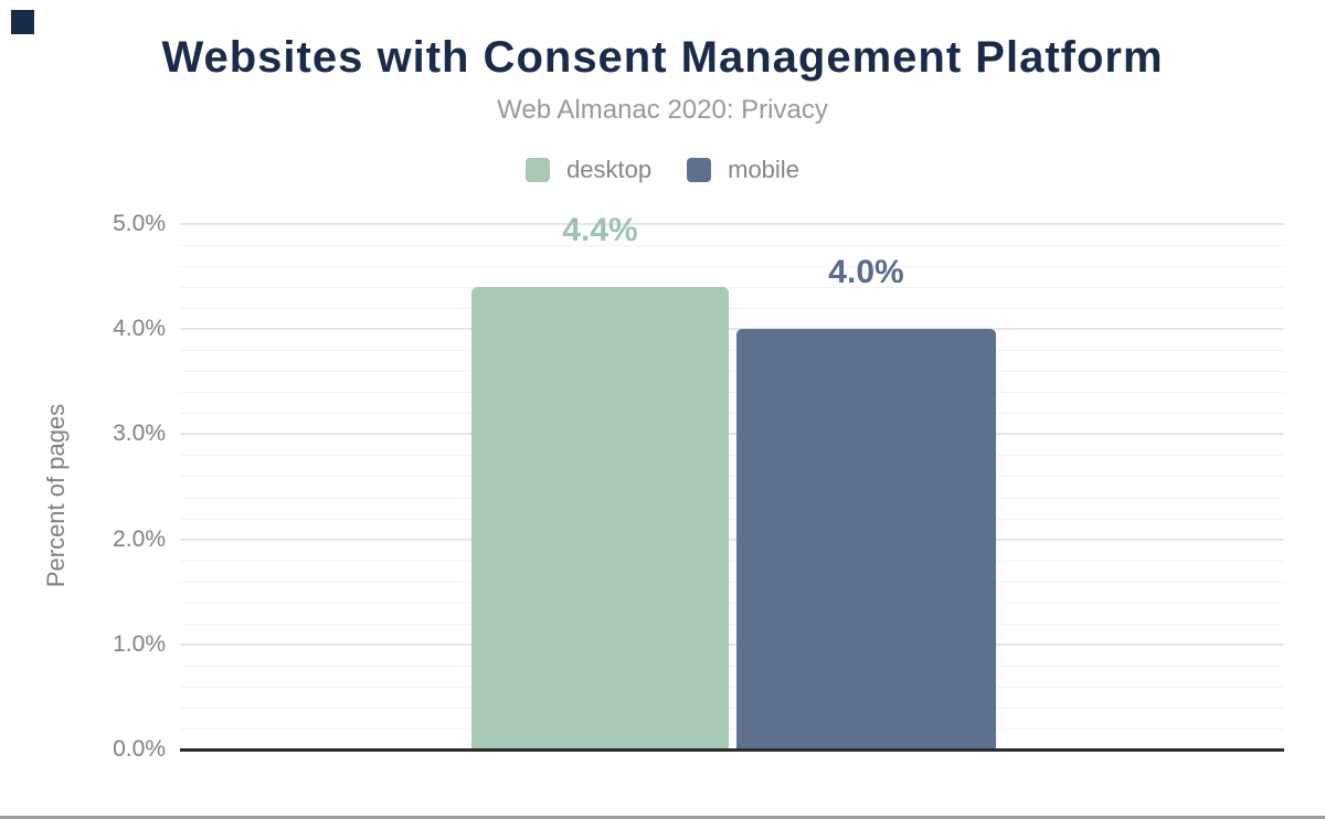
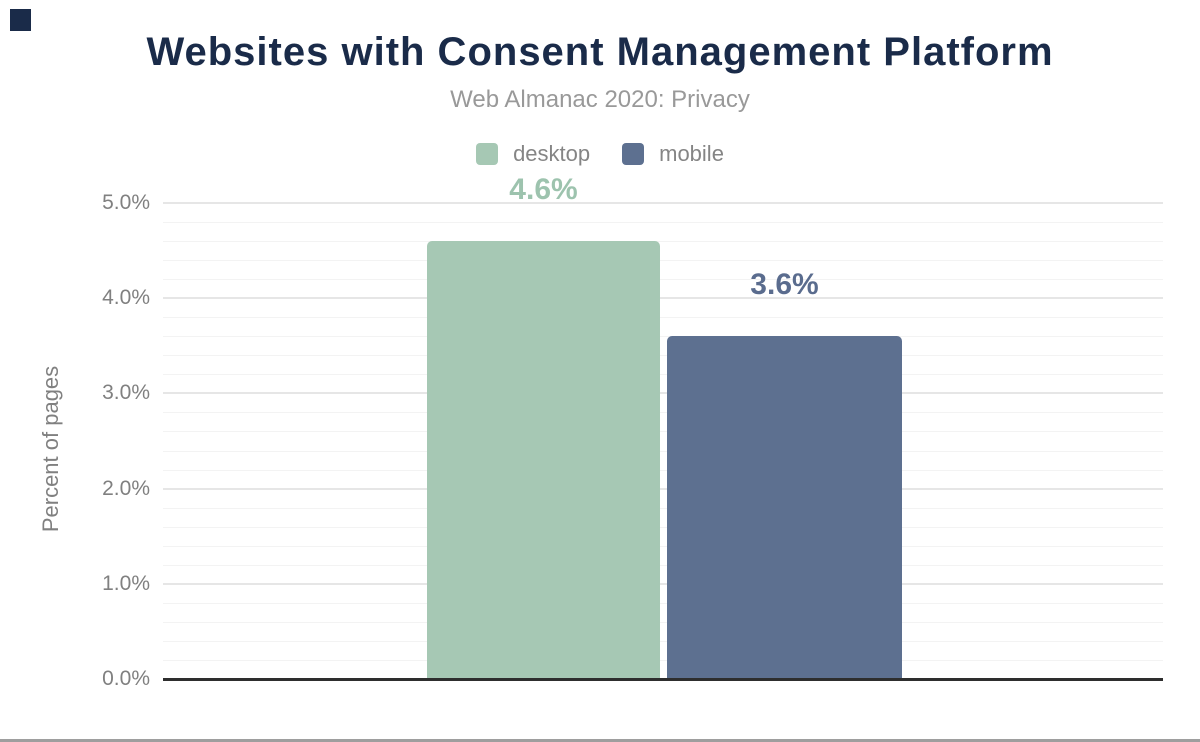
desktop: 4.4% -> 4.6%
mobile: 4.0% -> 3.6%
